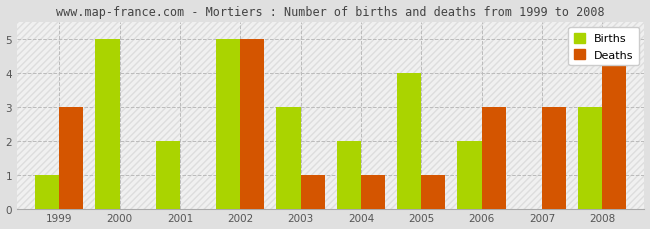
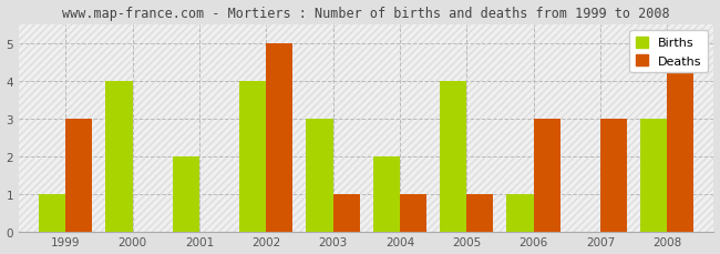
Births/2000: 5 -> 4
Births/2002: 5 -> 4
Births/2006: 2 -> 1
